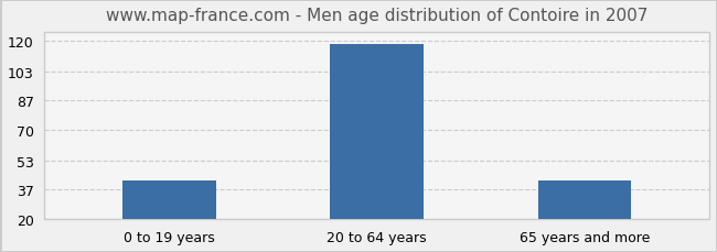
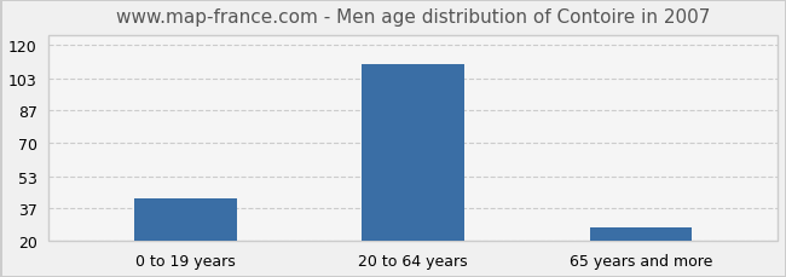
20 to 64 years: 118 -> 110
65 years and more: 42 -> 27
